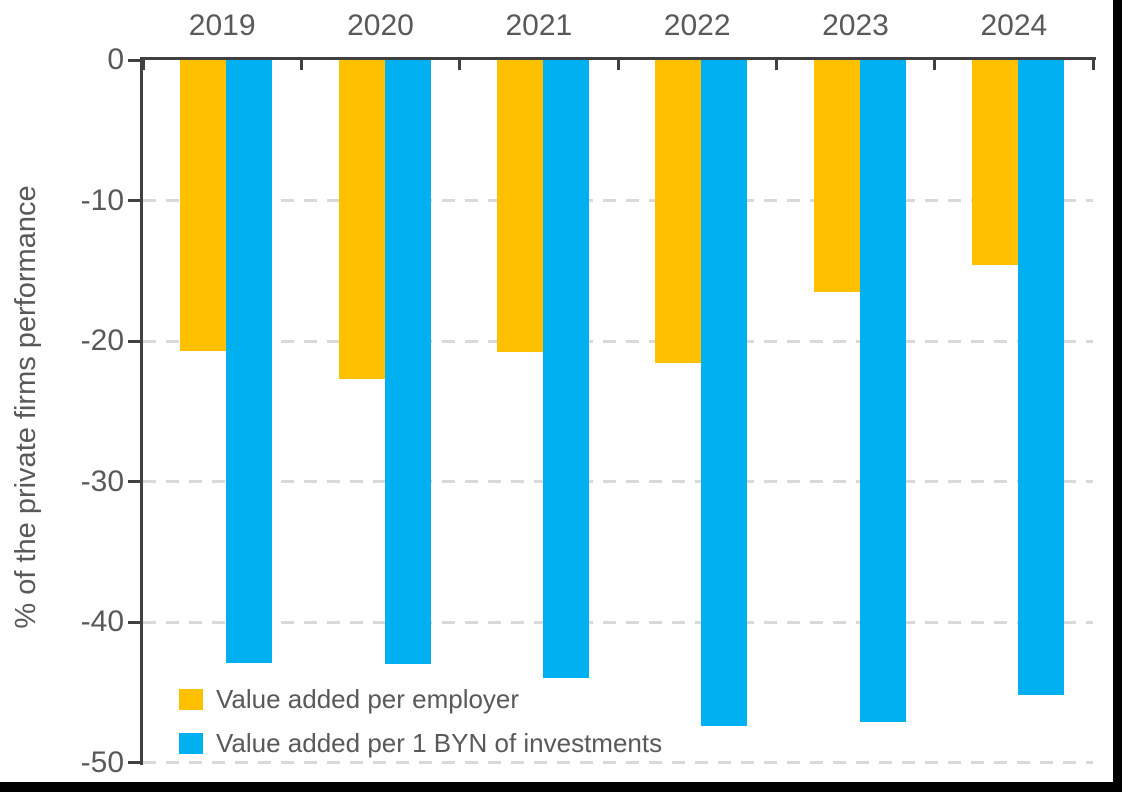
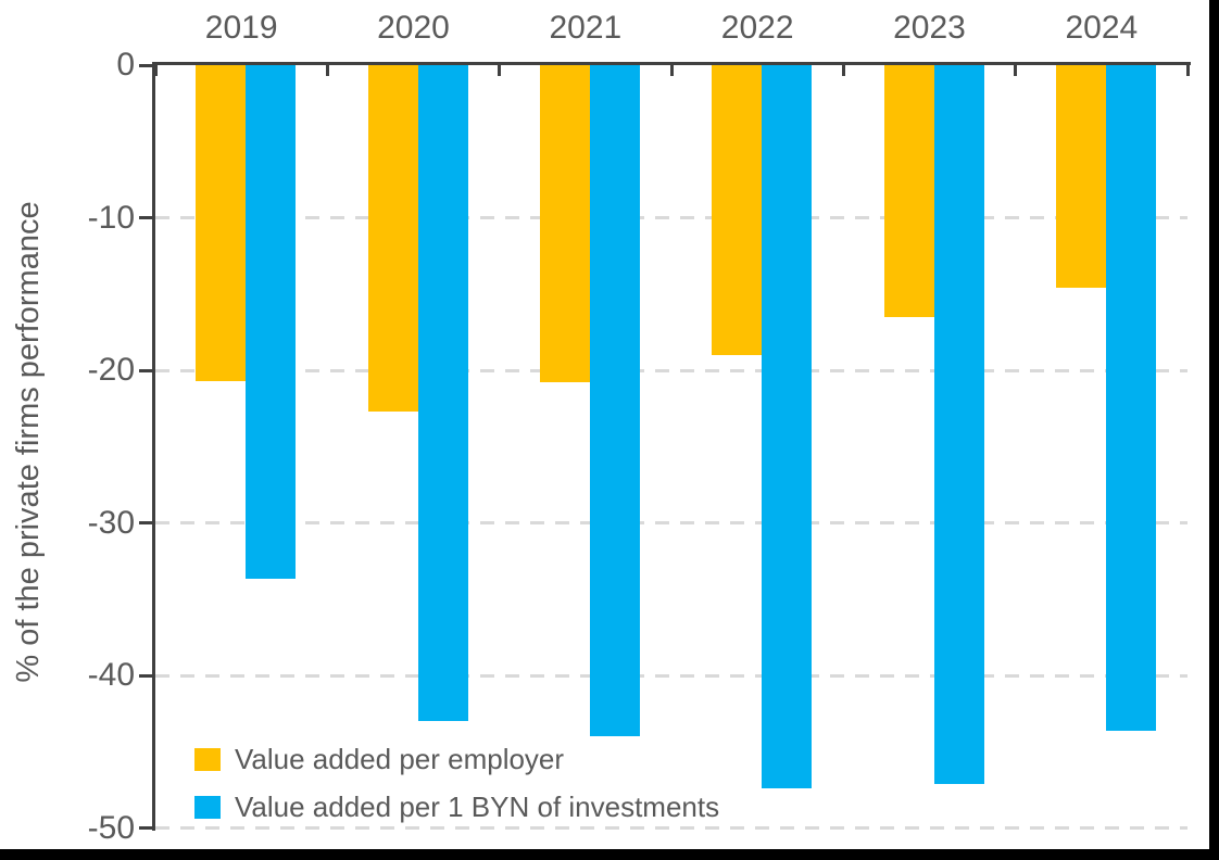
Value added per 1 BYN of investments/2019: -42.9 -> -33.7
Value added per employer/2022: -21.6 -> -19.0
Value added per 1 BYN of investments/2024: -45.2 -> -43.6
